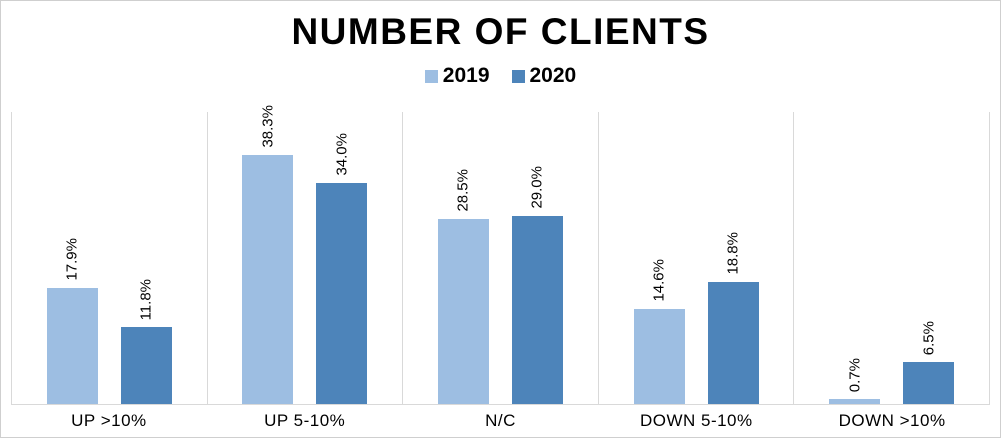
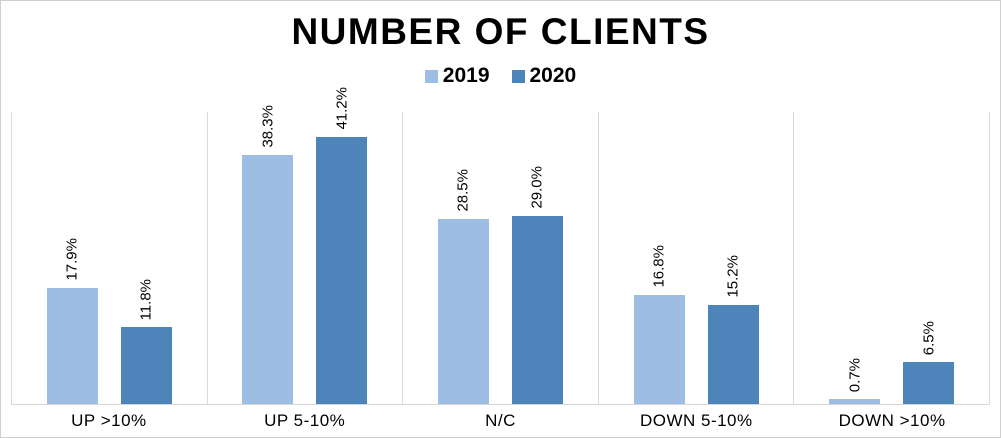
2020/UP 5-10%: 34.0% -> 41.2%
2019/DOWN 5-10%: 14.6% -> 16.8%
2020/DOWN 5-10%: 18.8% -> 15.2%
